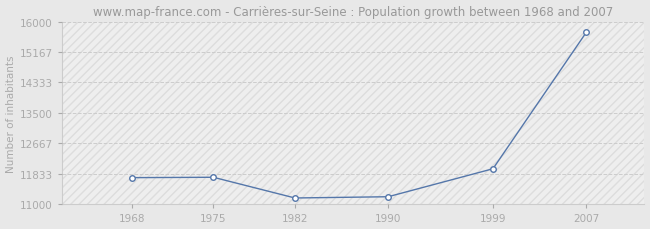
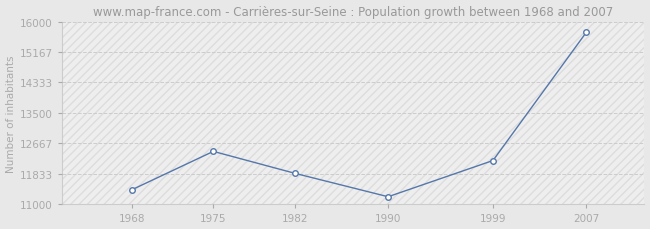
1968: 11730 -> 11400
1975: 11740 -> 12450
1982: 11180 -> 11850
1999: 11980 -> 12200
